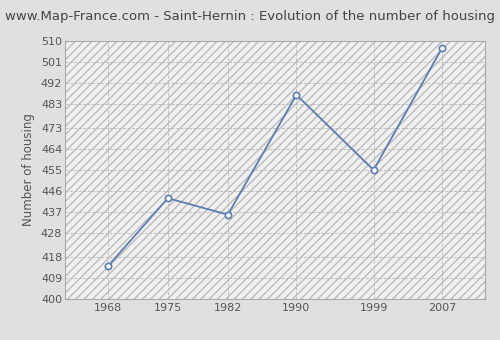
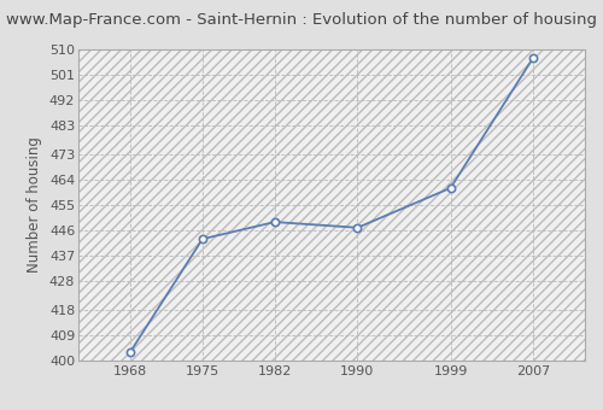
1968: 414 -> 403
1982: 436 -> 449
1990: 487 -> 447
1999: 455 -> 461
